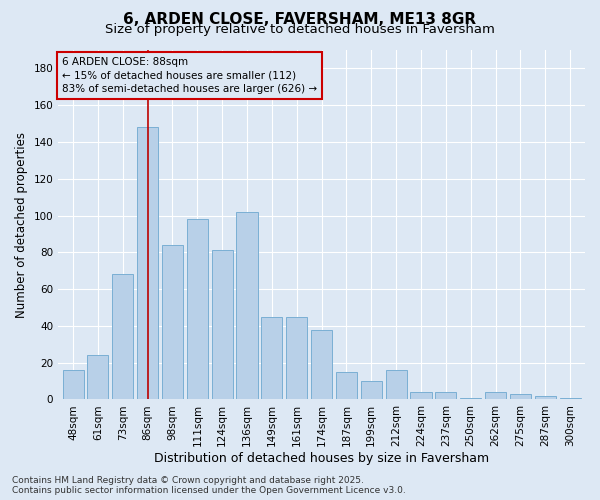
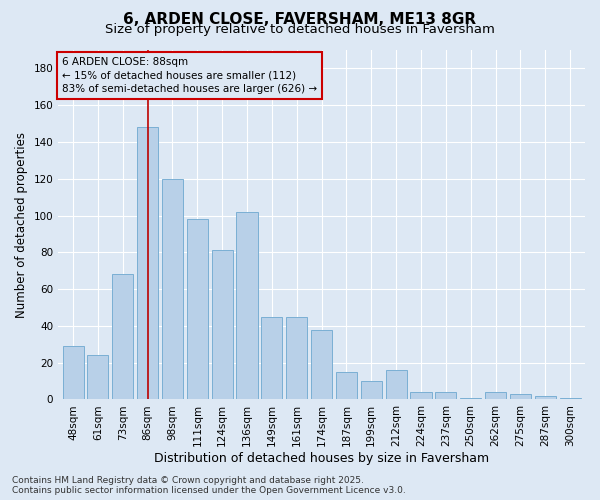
48sqm: 16 -> 29
98sqm: 84 -> 120
